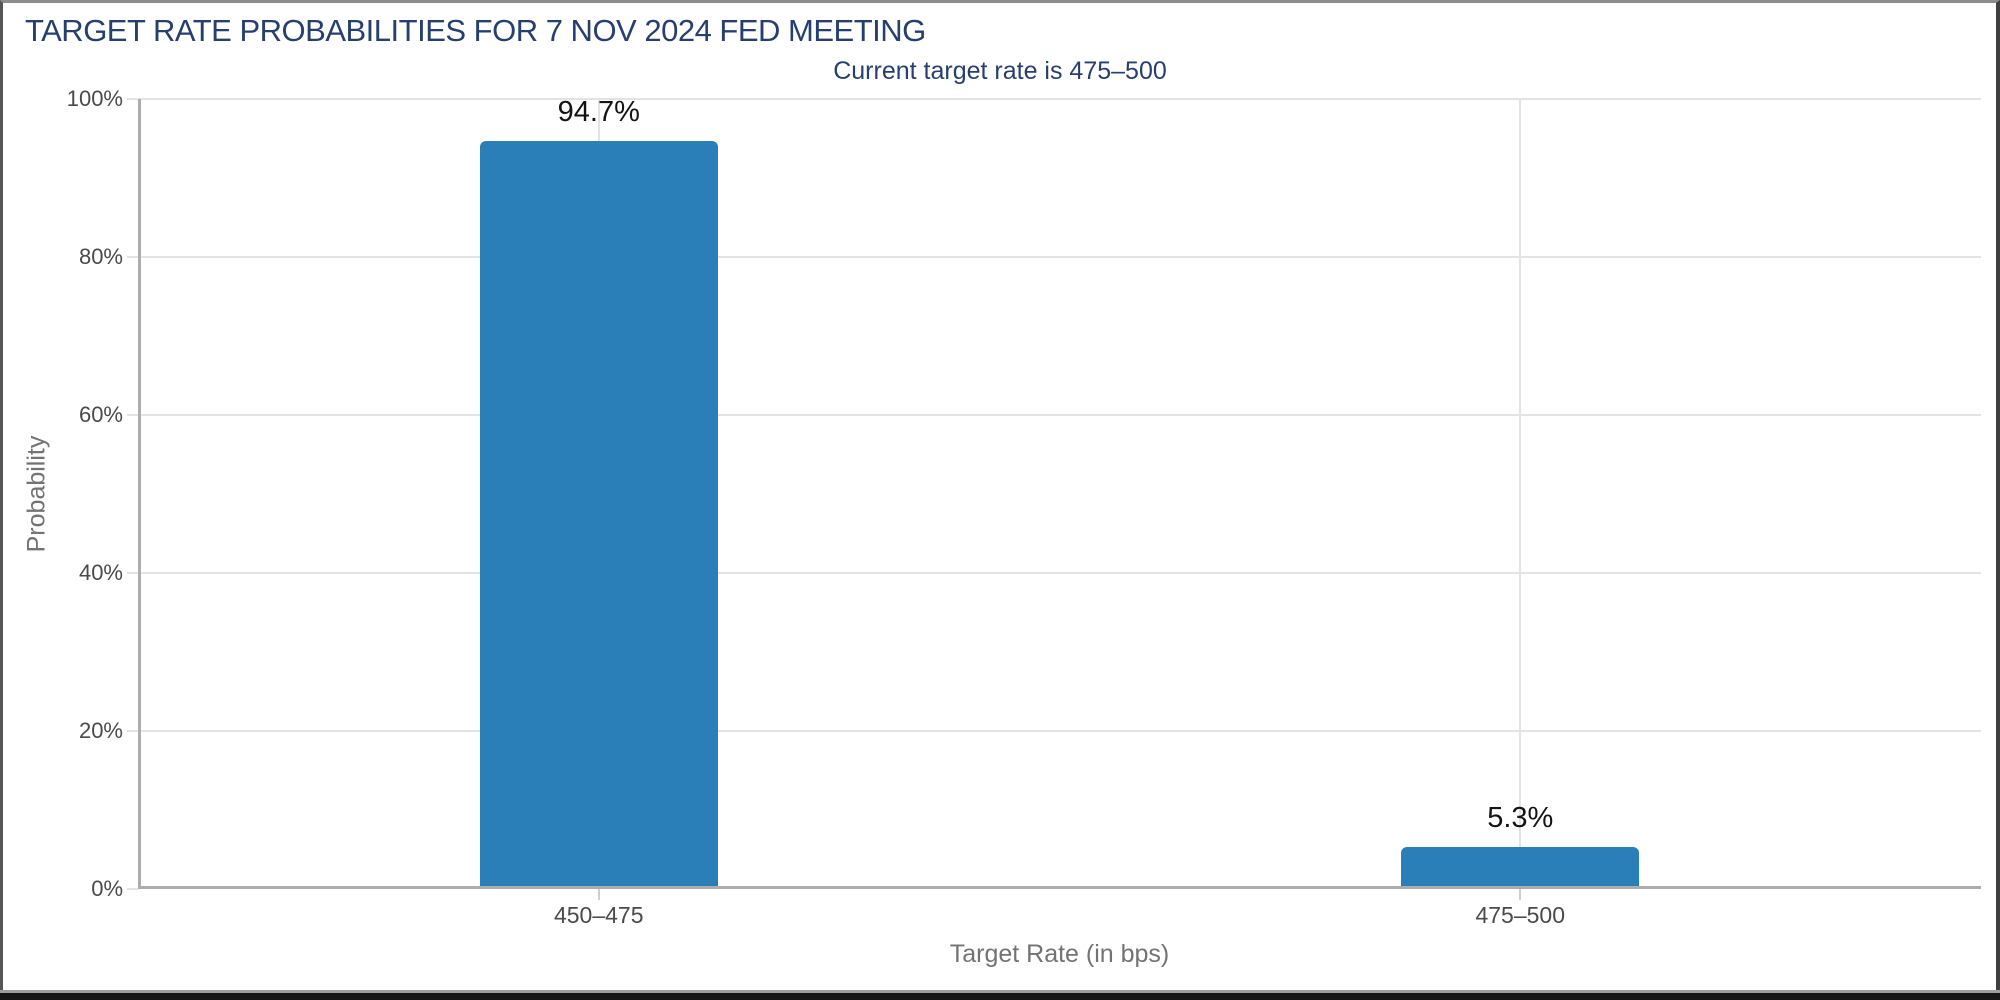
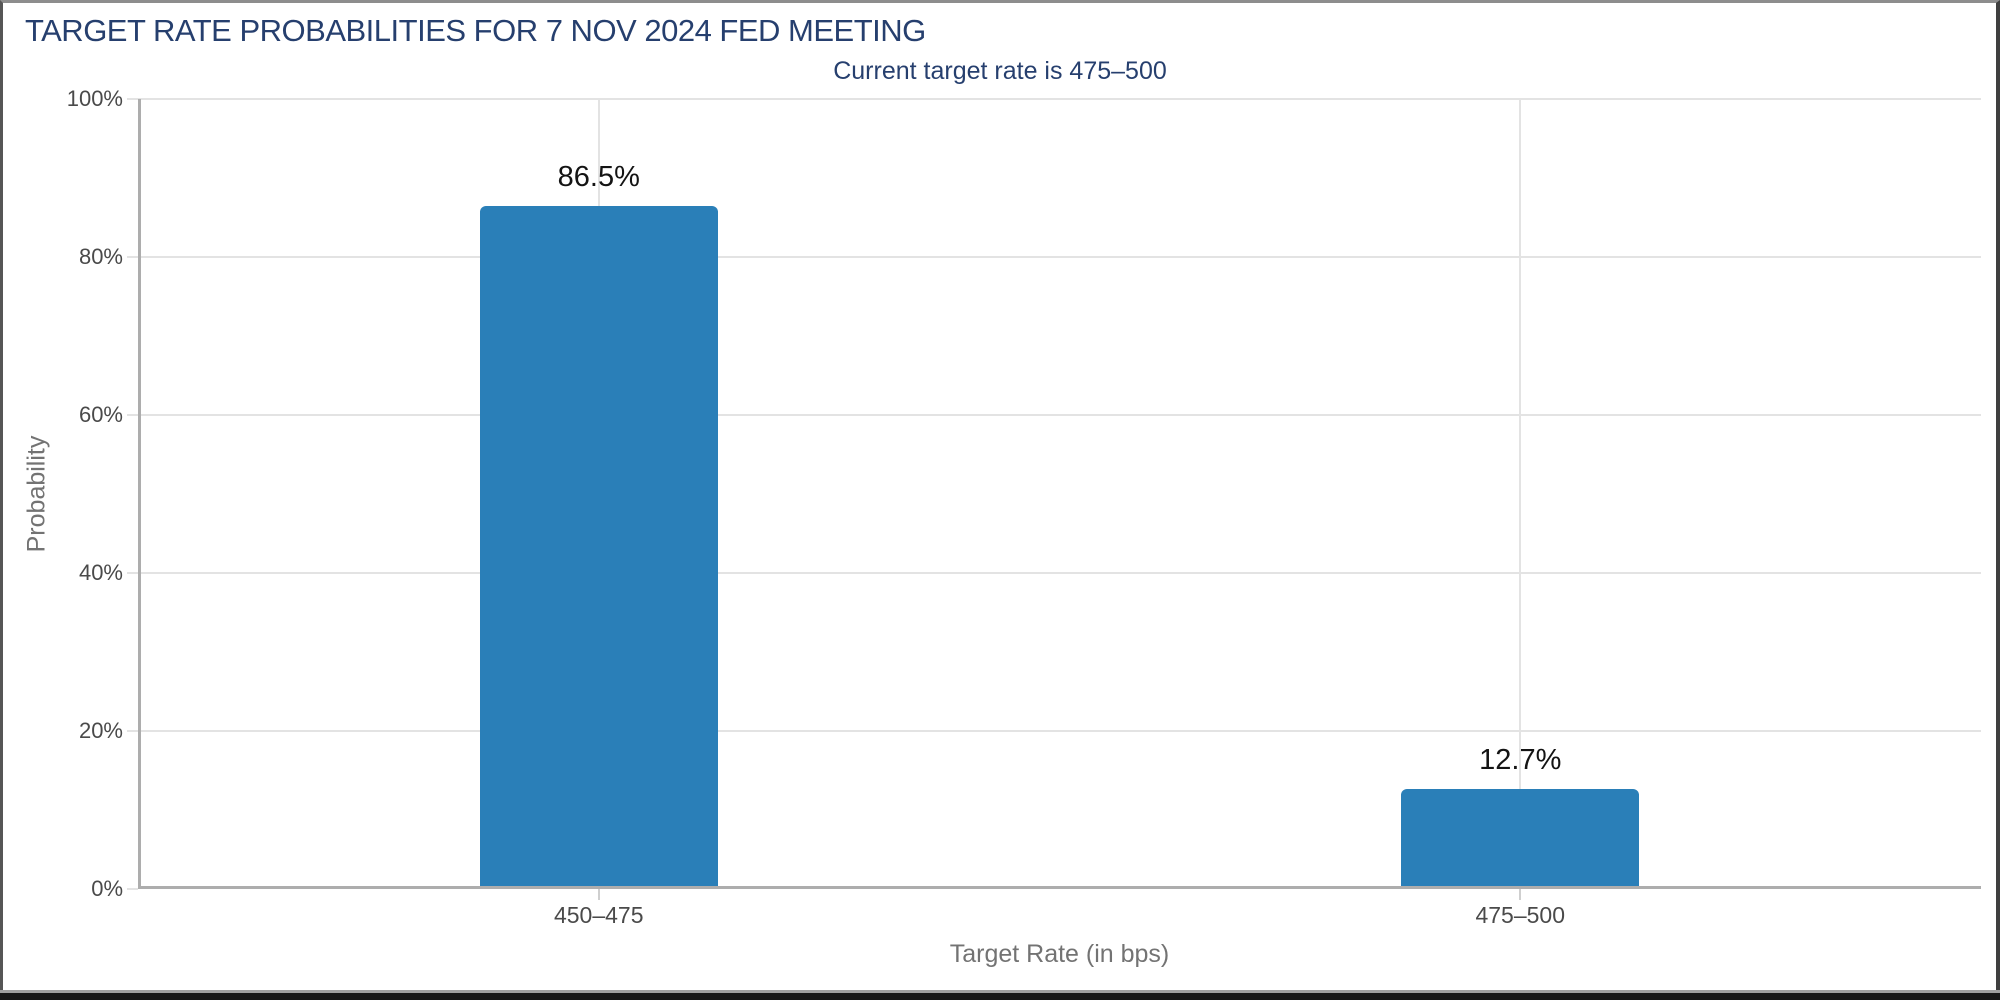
450–475: 94.7% -> 86.5%
475–500: 5.3% -> 12.7%
